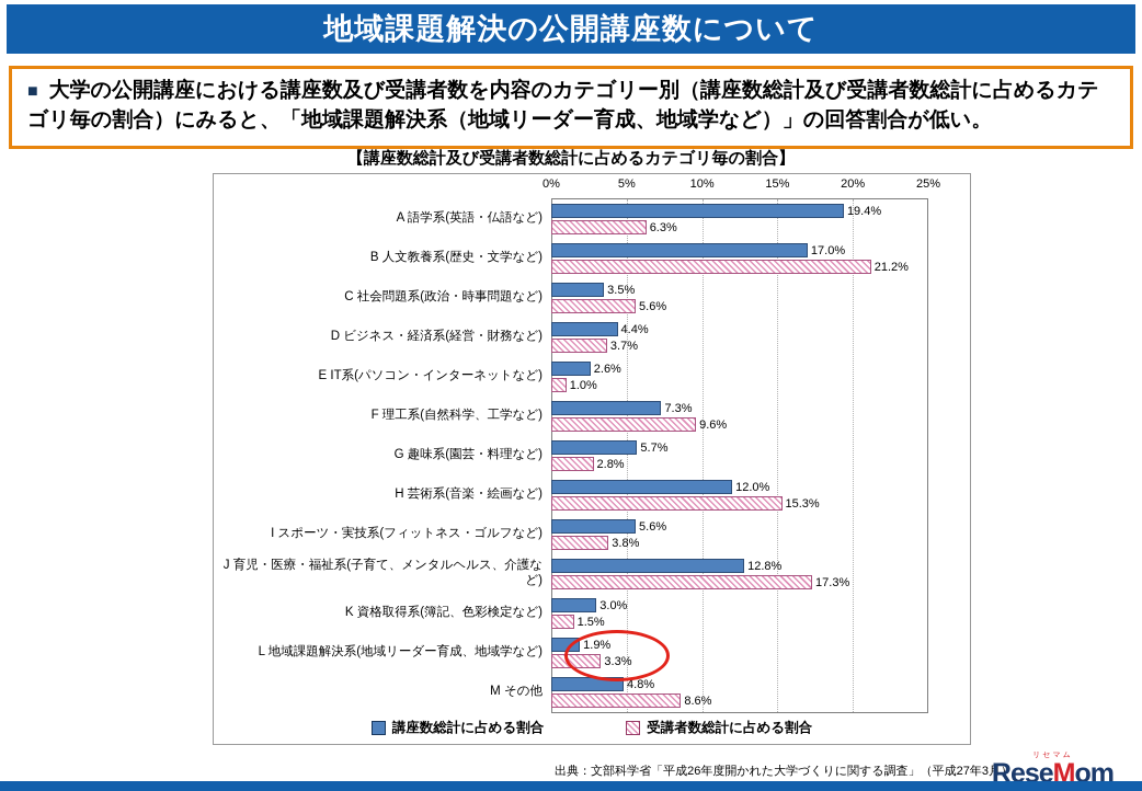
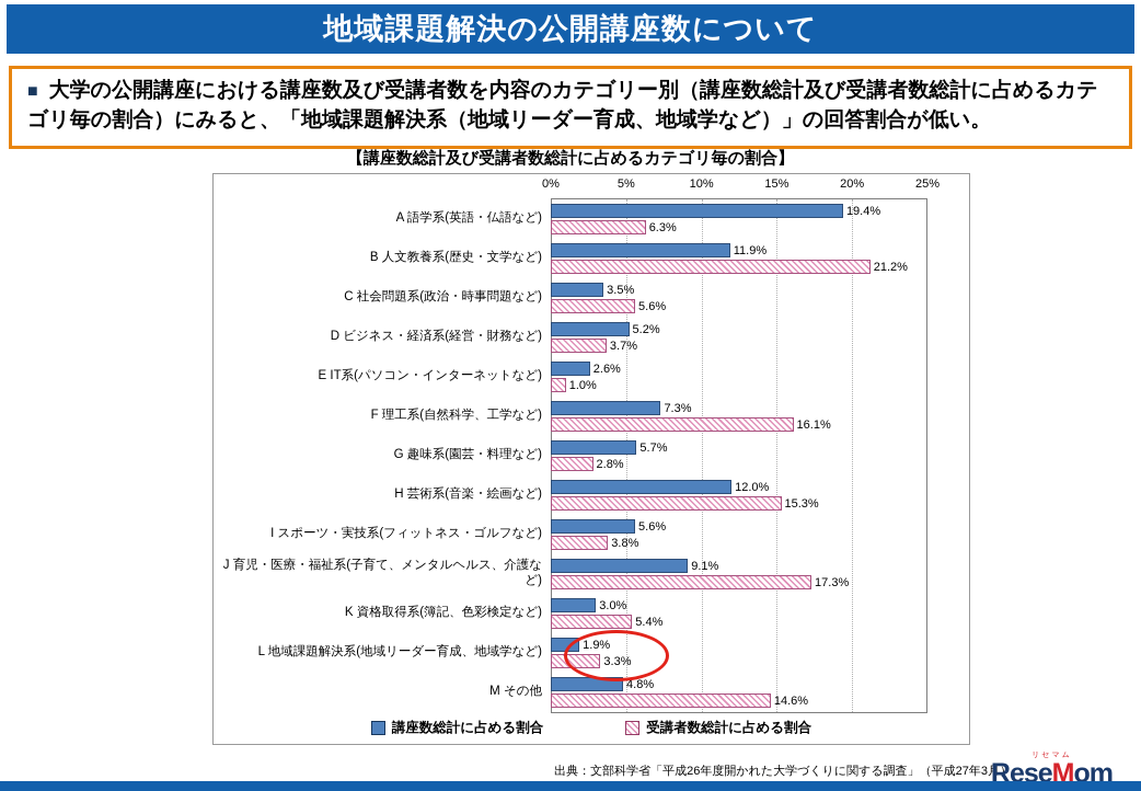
講座数総計に占める割合/B 人文教養系(歴史・文学など): 17.0% -> 11.9%
講座数総計に占める割合/D ビジネス・経済系(経営・財務など): 4.4% -> 5.2%
受講者数総計に占める割合/F 理工系(自然科学、工学など): 9.6% -> 16.1%
講座数総計に占める割合/J 育児・医療・福祉系(子育て、メンタルヘルス、介護など): 12.8% -> 9.1%
受講者数総計に占める割合/K 資格取得系(簿記、色彩検定など): 1.5% -> 5.4%
受講者数総計に占める割合/M その他: 8.6% -> 14.6%
